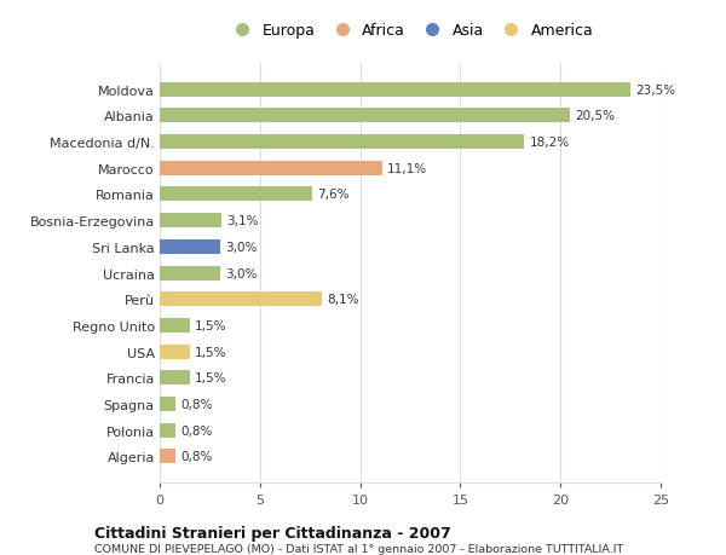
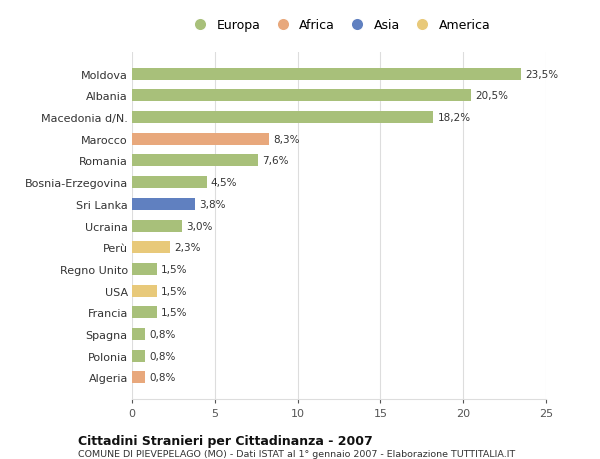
Marocco: 11,1% -> 8,3%
Bosnia-Erzegovina: 3,1% -> 4,5%
Sri Lanka: 3,0% -> 3,8%
Perù: 8,1% -> 2,3%
